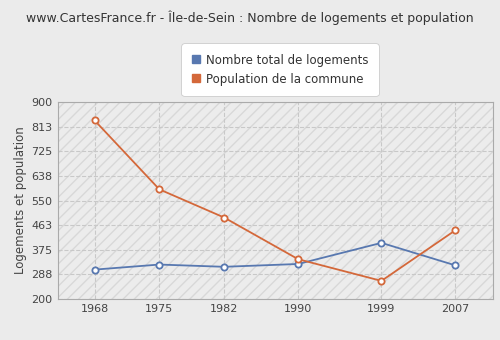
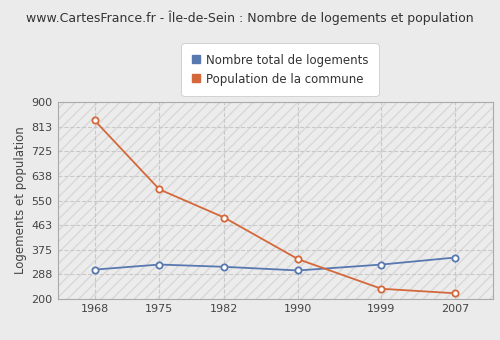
Nombre total de logements/1990: 325 -> 302
Nombre total de logements/1999: 400 -> 323
Population de la commune/1999: 265 -> 237
Nombre total de logements/2007: 320 -> 348
Population de la commune/2007: 445 -> 221
